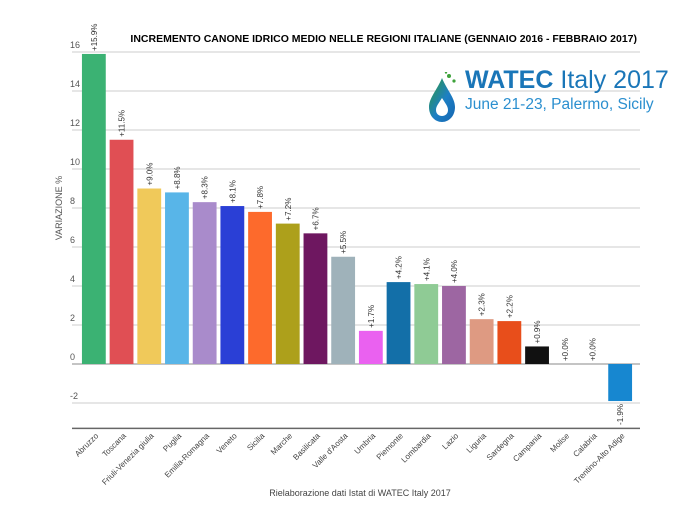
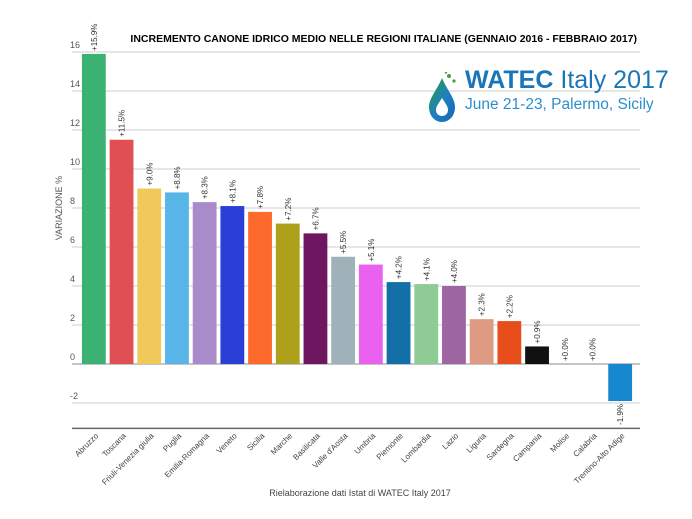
Umbria: +1.7% -> +5.1%
